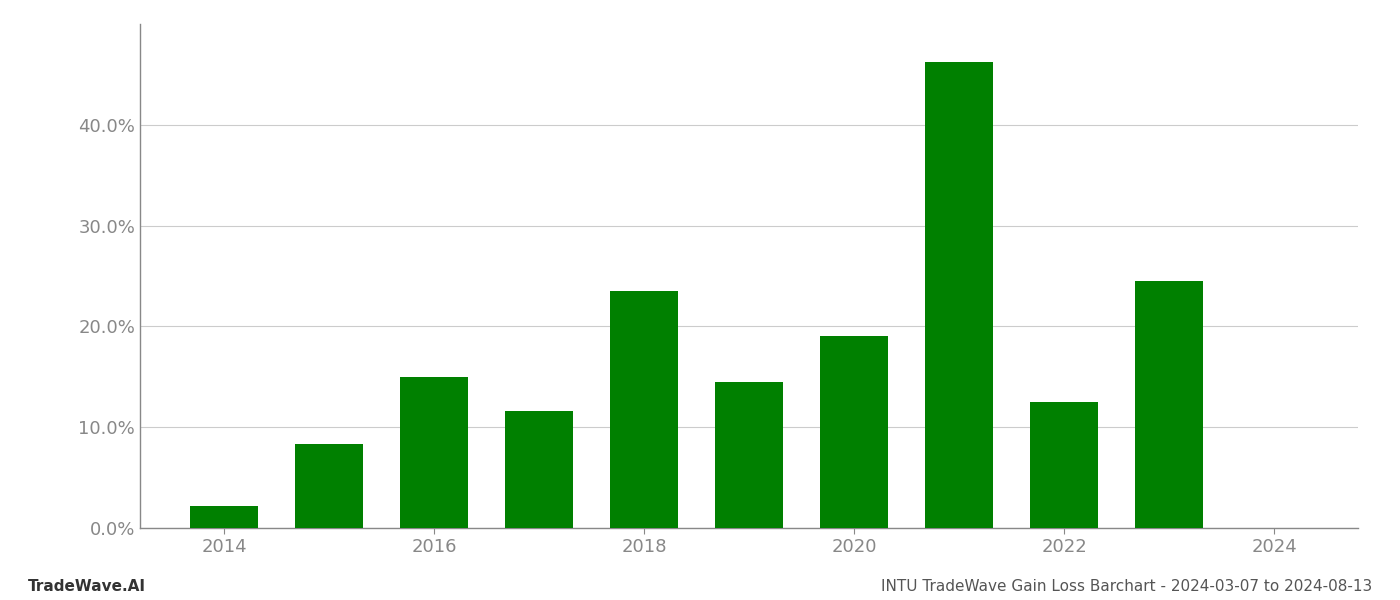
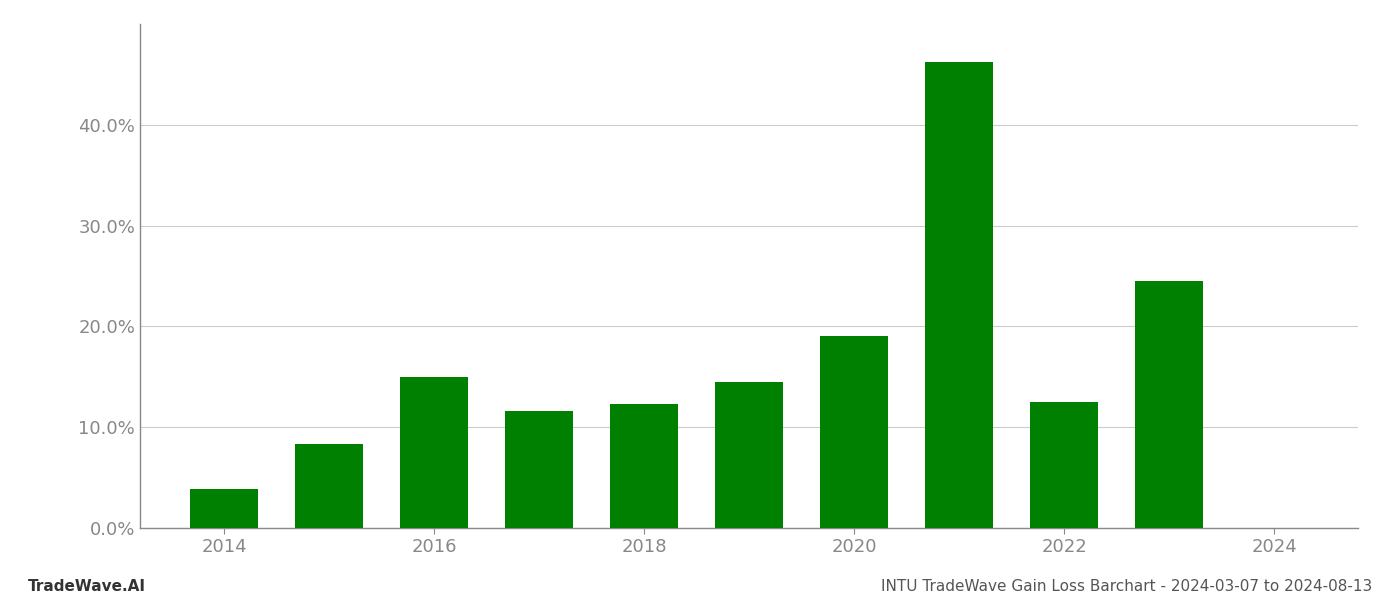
2014: 2.2% -> 3.9%
2018: 23.5% -> 12.3%
